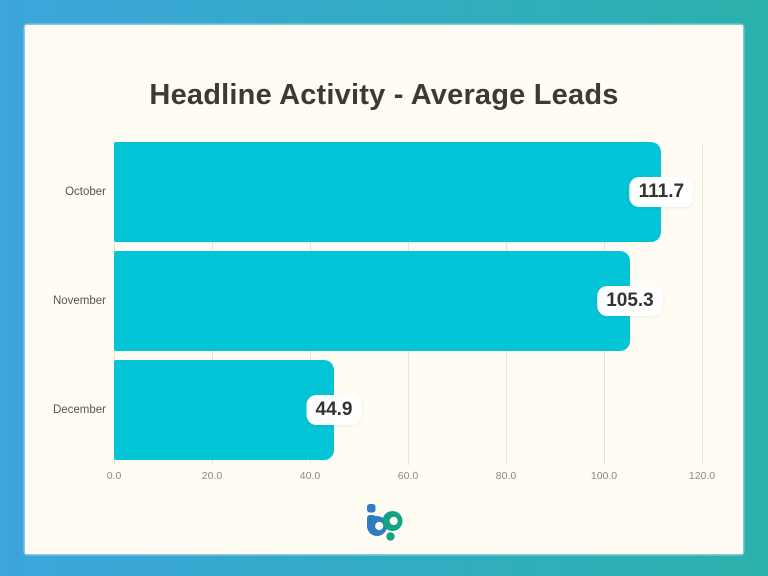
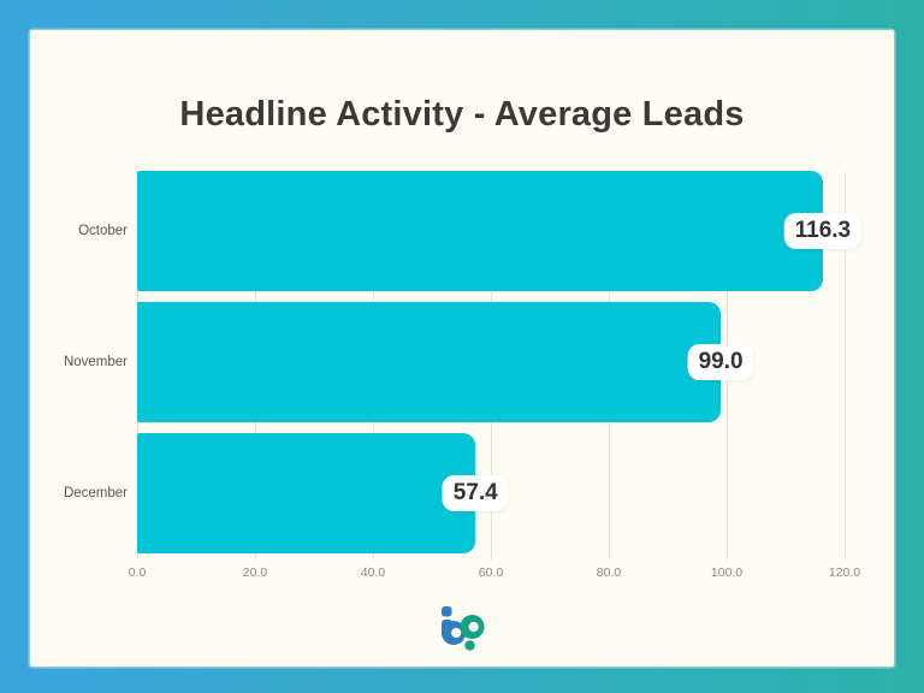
October: 111.7 -> 116.3
November: 105.3 -> 99.0
December: 44.9 -> 57.4
